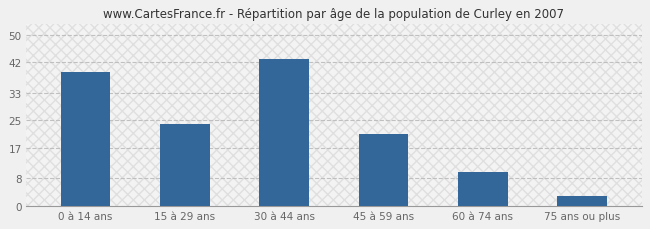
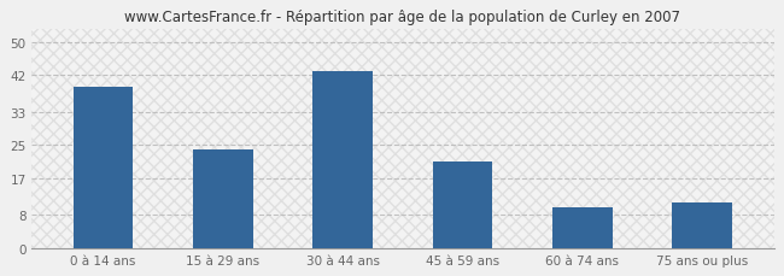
75 ans ou plus: 3 -> 11
